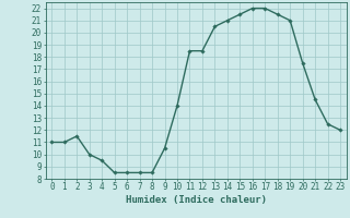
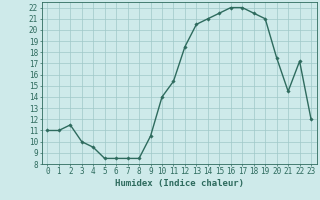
11: 18.5 -> 15.4
22: 12.5 -> 17.2
